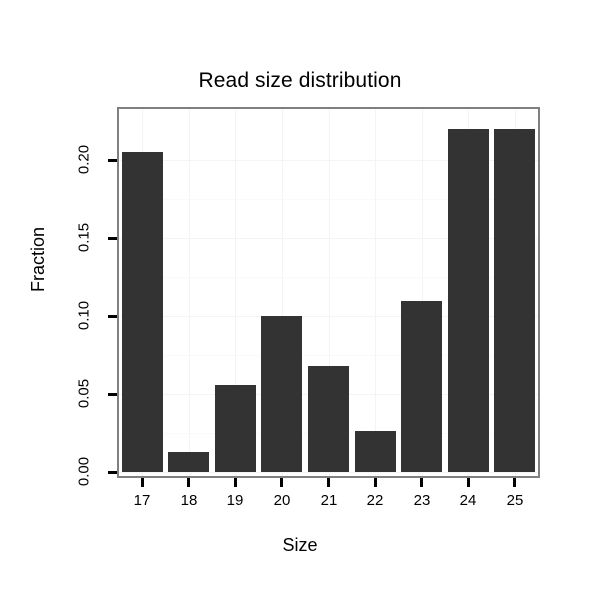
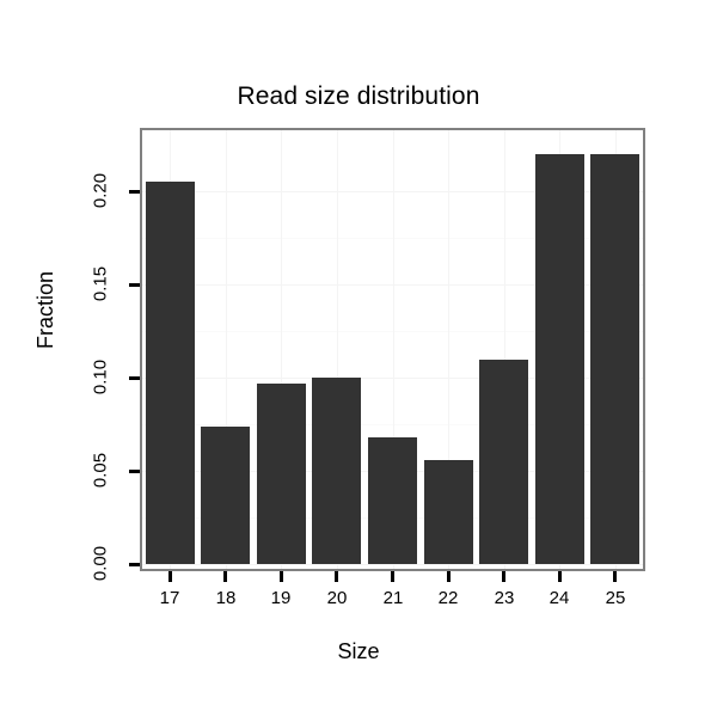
18: 0.013 -> 0.074
19: 0.056 -> 0.097
22: 0.026 -> 0.056
